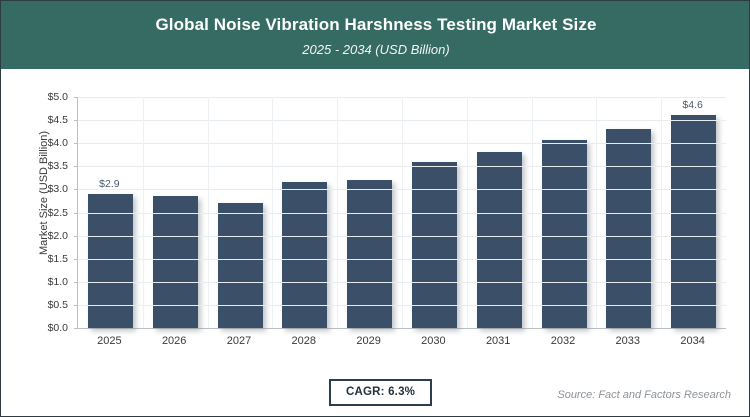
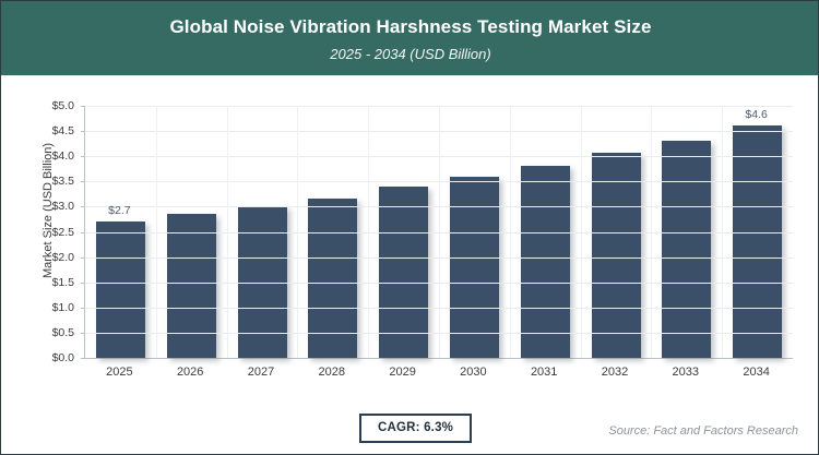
2025: $2.9 -> $2.7
2027: $2.7 -> $3.0
2029: $3.2 -> $3.4
